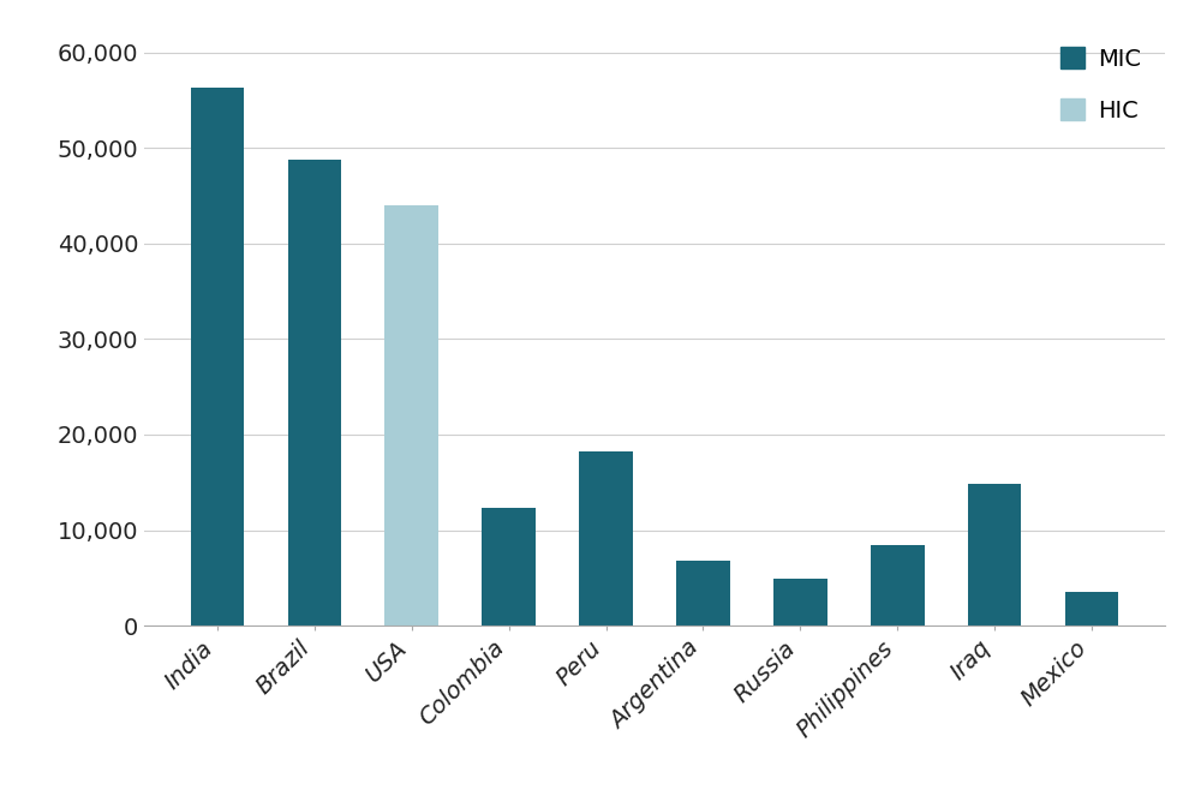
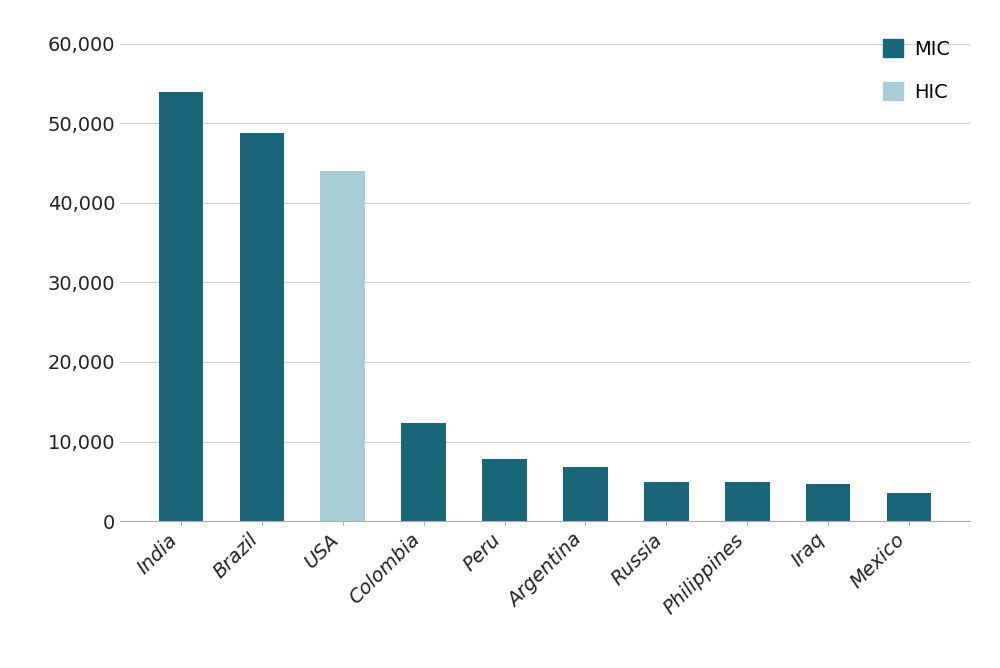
India: 56,400 -> 54,000
Peru: 18,200 -> 7,800
Philippines: 8,400 -> 4,900
Iraq: 14,800 -> 4,700
